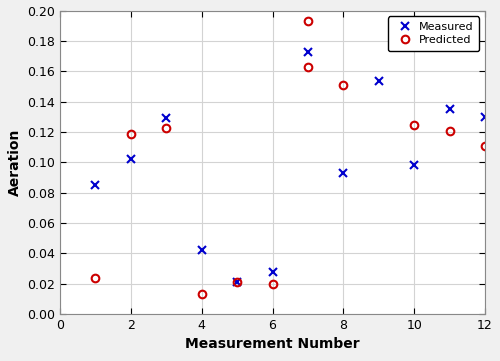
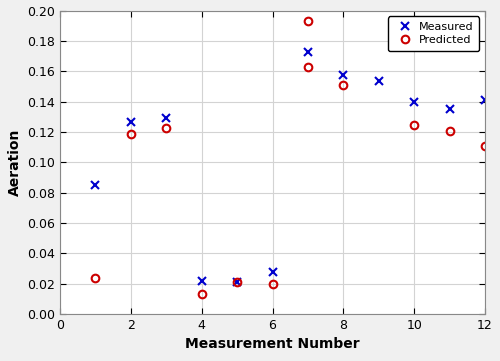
Measured/2: 0.102 -> 0.127
Measured/4: 0.042 -> 0.022
Measured/8: 0.093 -> 0.158
Measured/10: 0.098 -> 0.140
Measured/12: 0.130 -> 0.141
